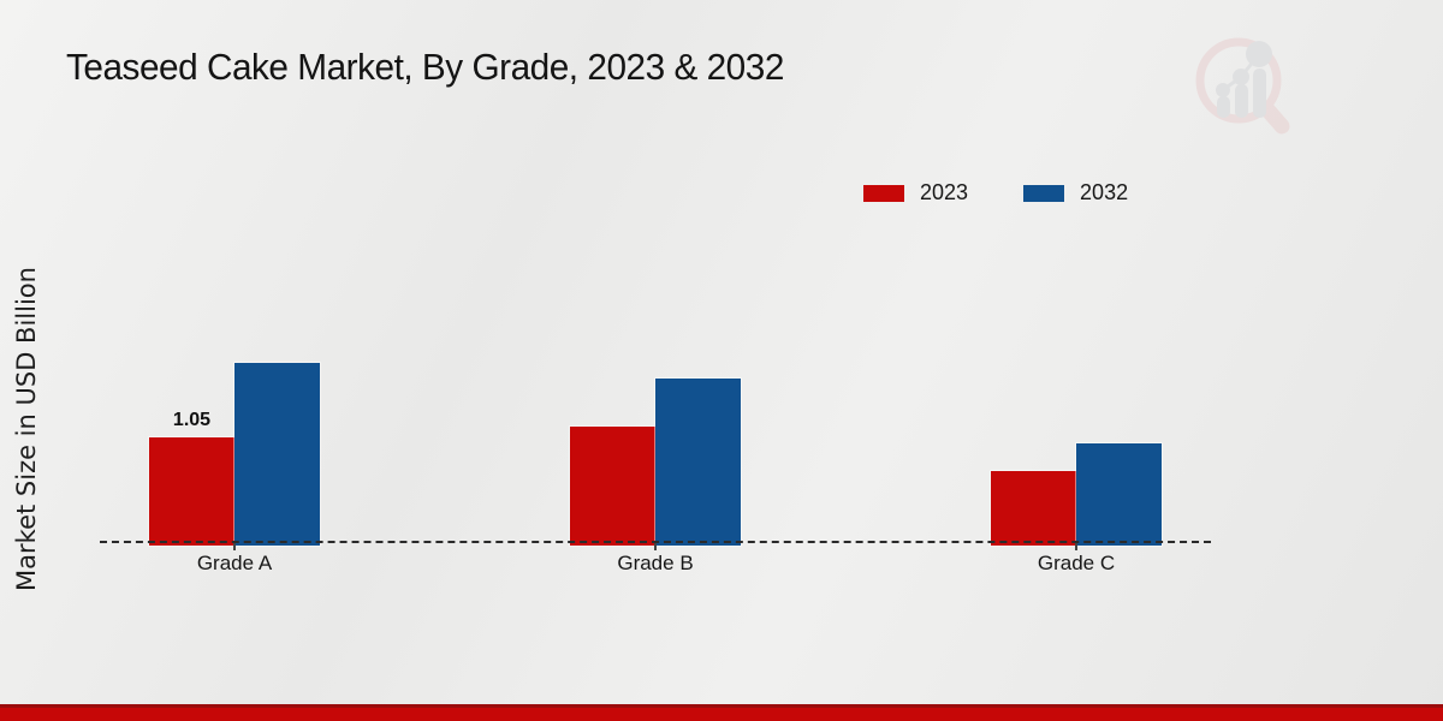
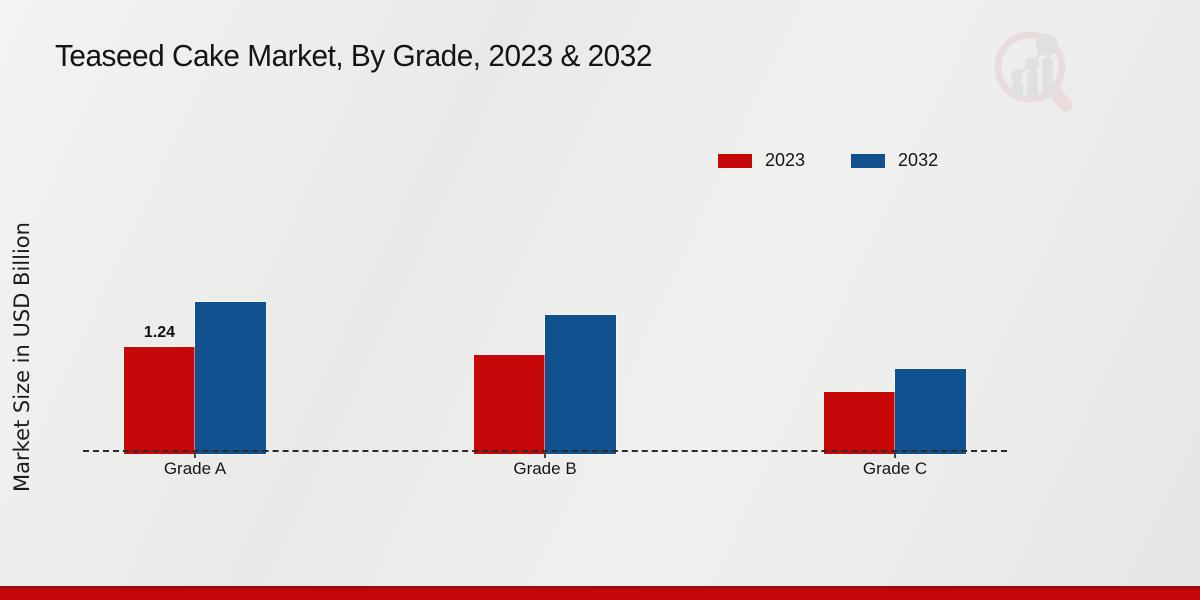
2023/Grade A: 1.05 -> 1.24
